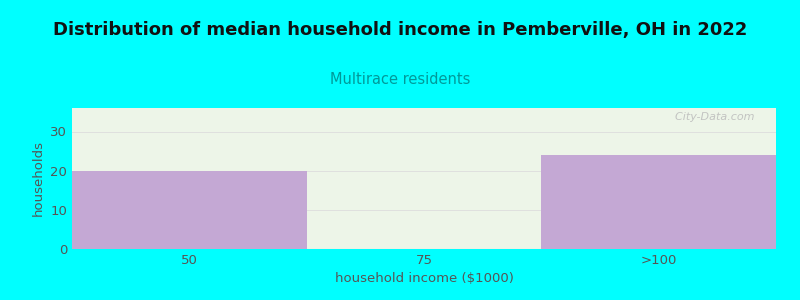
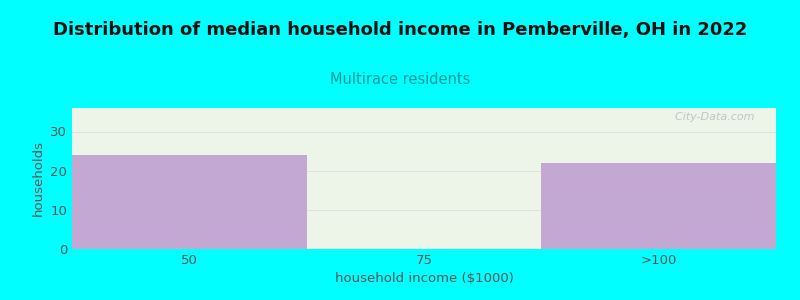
50: 20 -> 24
>100: 24 -> 22
